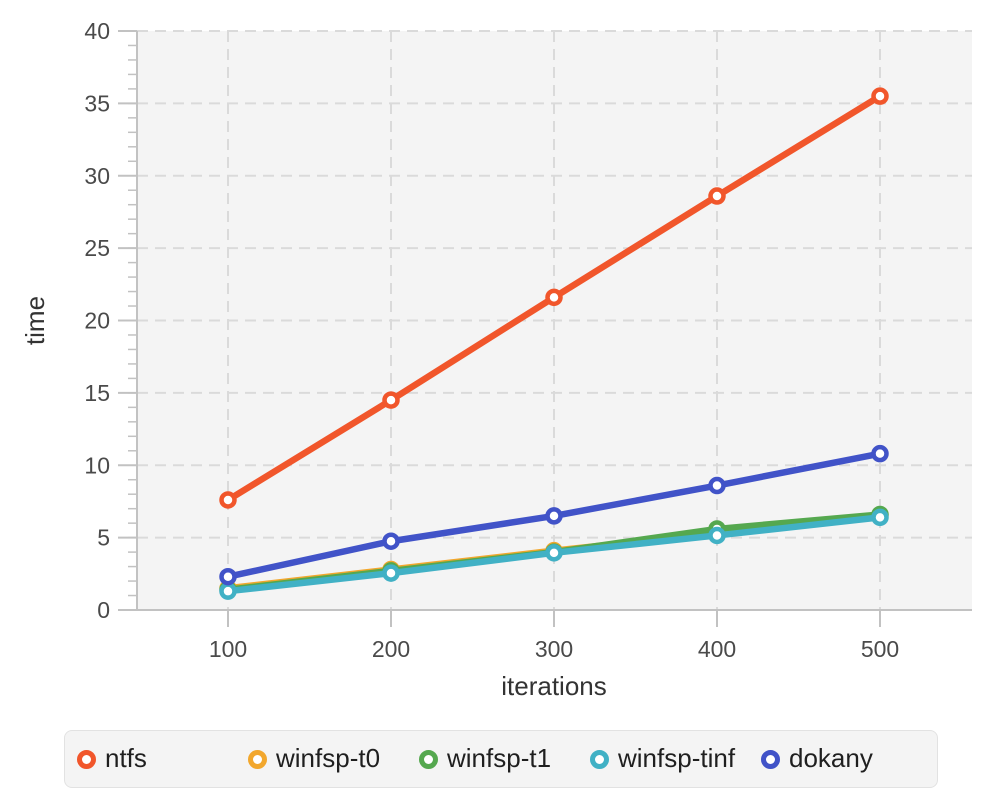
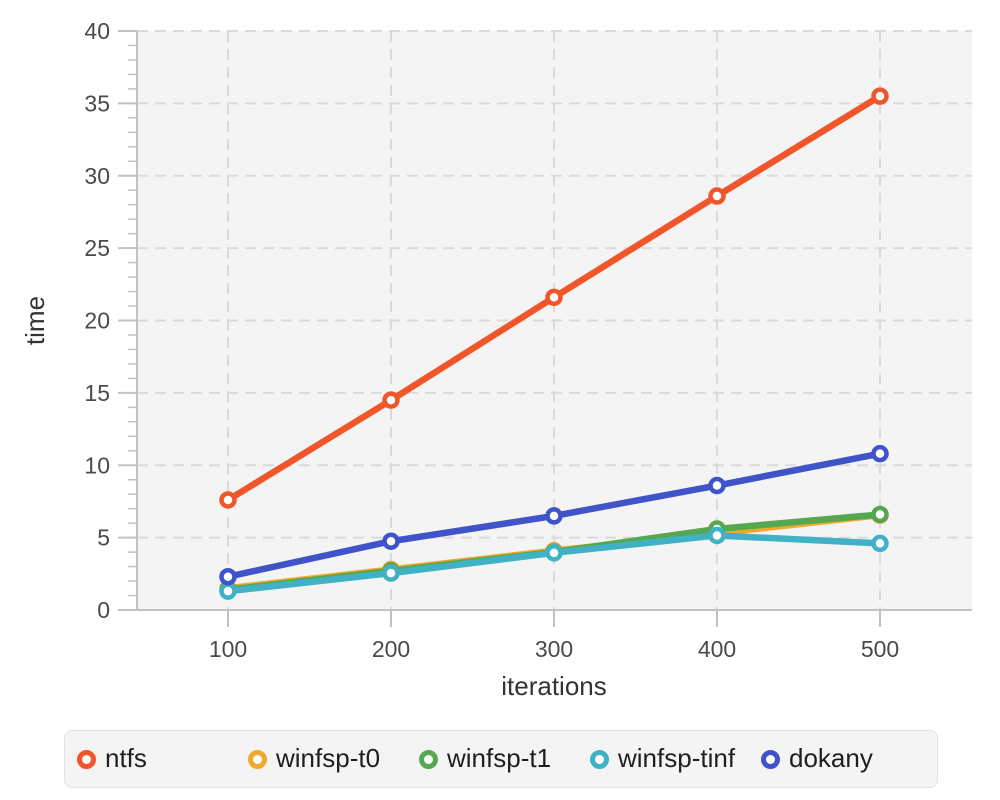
winfsp-tinf/500: 6.4 -> 4.6
